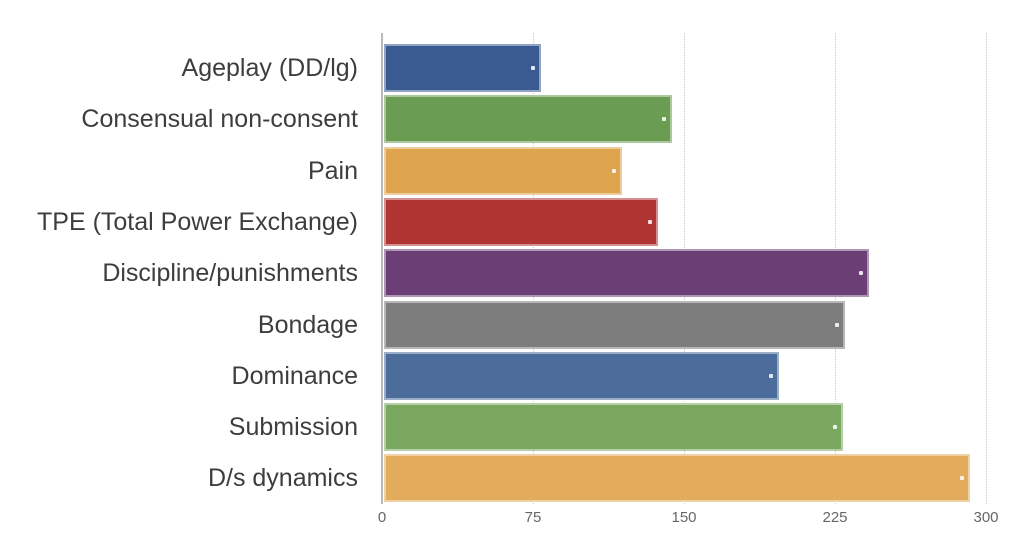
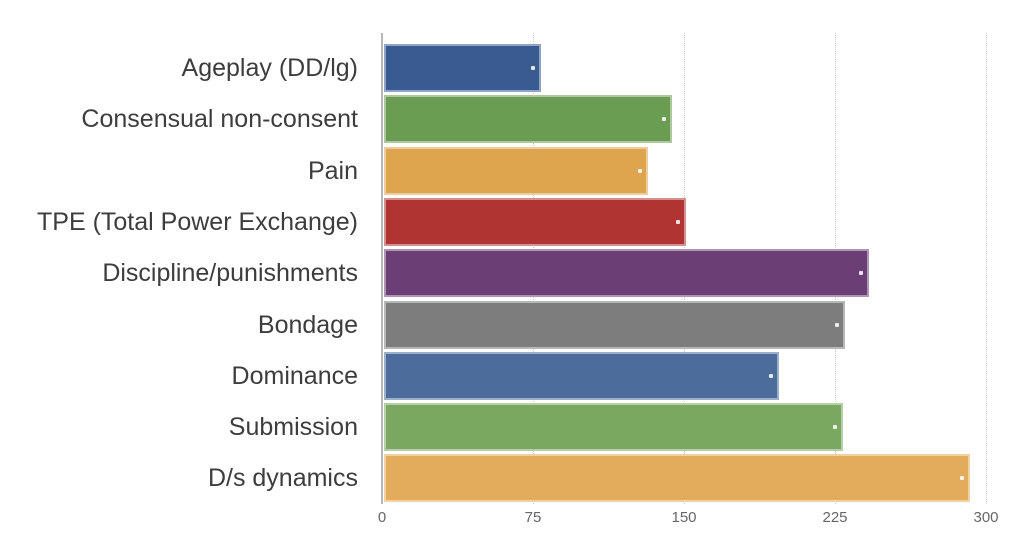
Pain: 118 -> 131
TPE (Total Power Exchange): 136 -> 150
